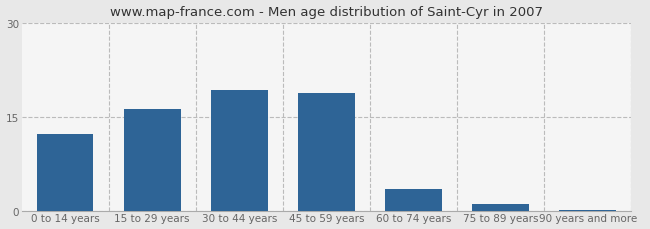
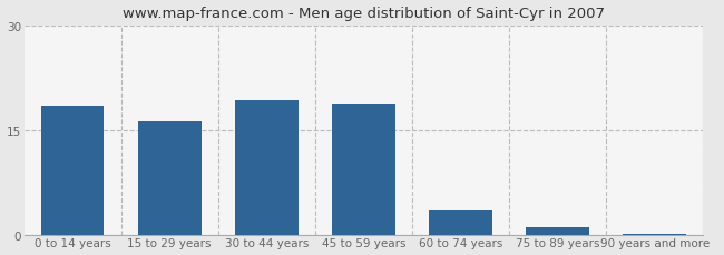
0 to 14 years: 12.2 -> 18.5
